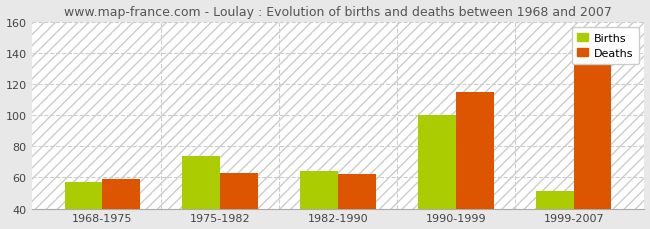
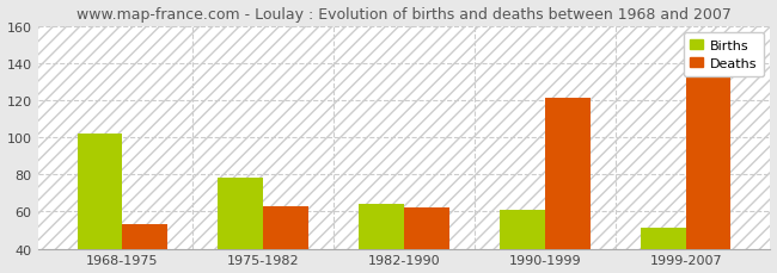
Births/1968-1975: 57 -> 102
Deaths/1968-1975: 59 -> 53
Births/1975-1982: 74 -> 78
Births/1990-1999: 100 -> 61
Deaths/1990-1999: 115 -> 121
